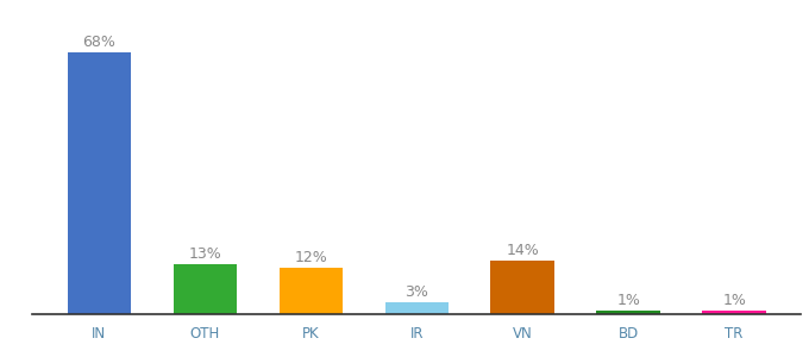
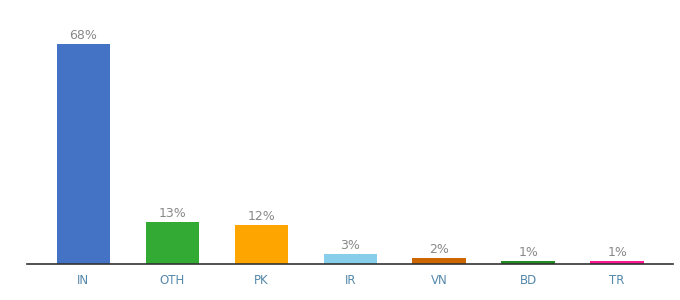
VN: 14% -> 2%
